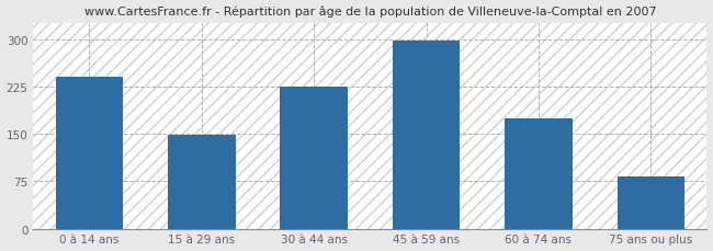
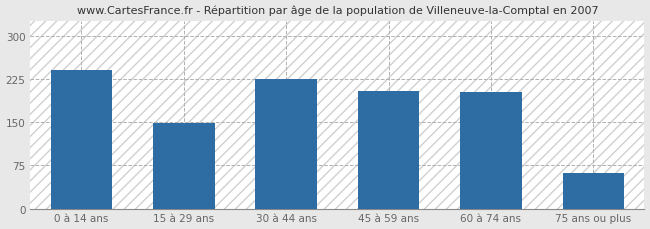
45 à 59 ans: 298 -> 204
60 à 74 ans: 175 -> 202
75 ans ou plus: 82 -> 62
